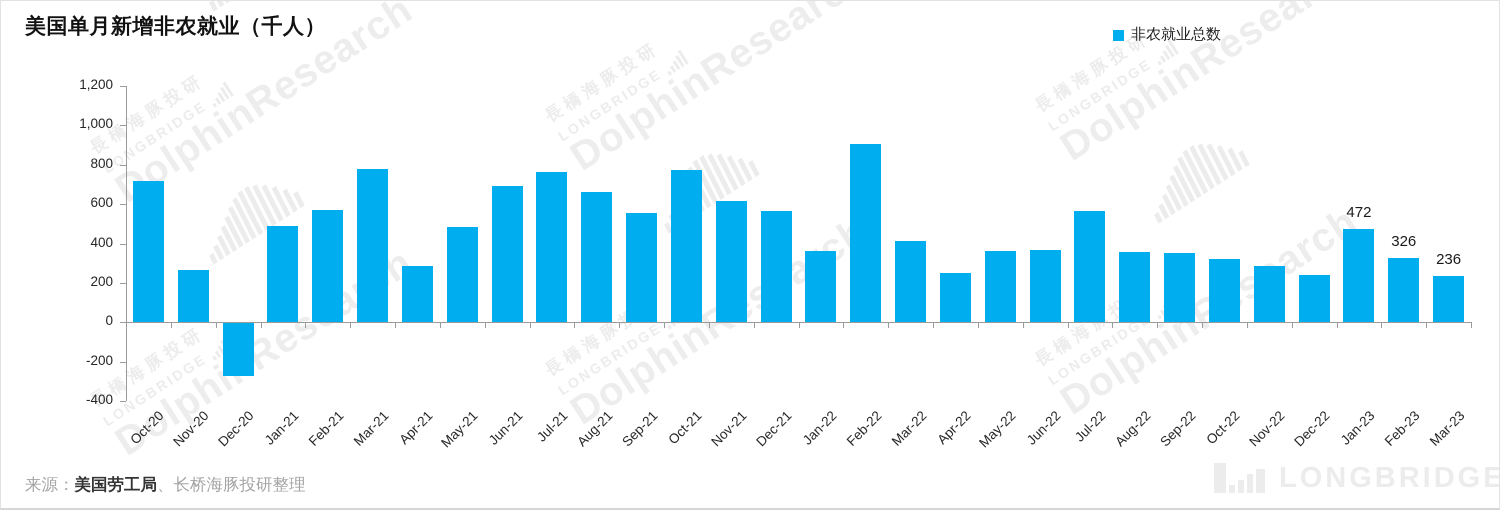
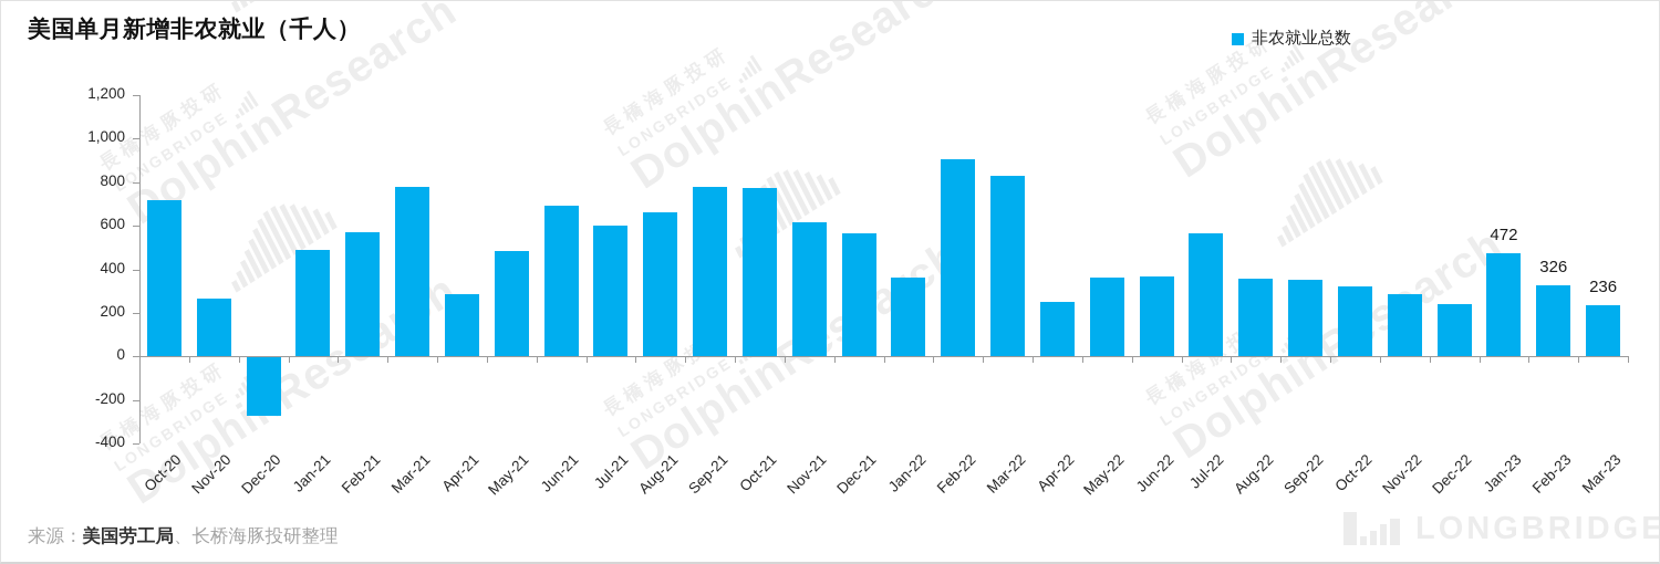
Jul-21: 760 -> 600
Sep-21: 560 -> 780
Mar-22: 420 -> 830
